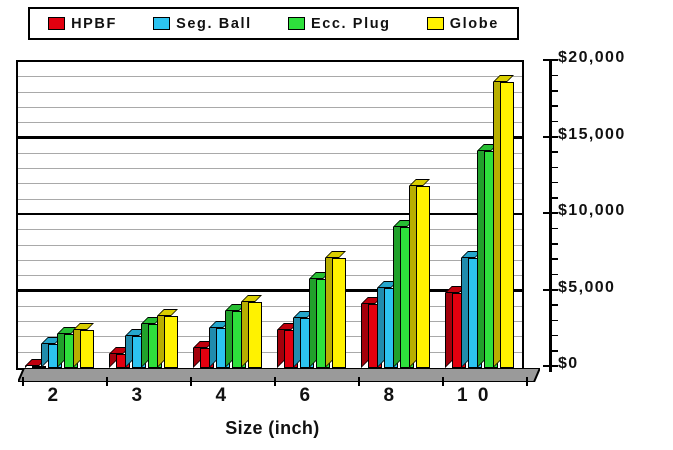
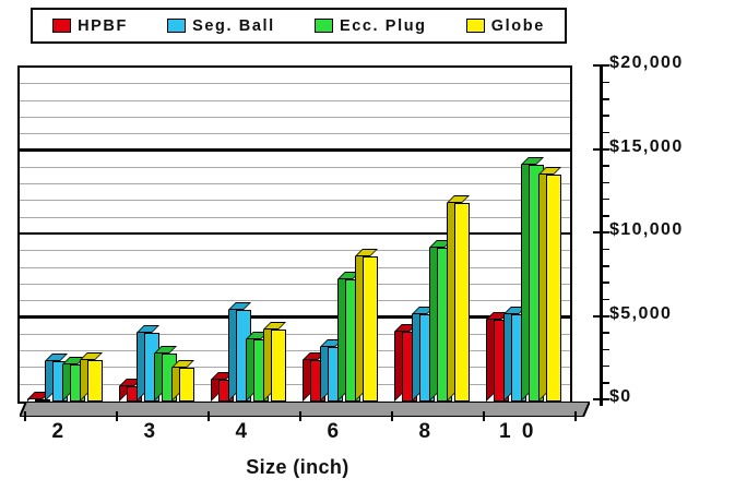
Seg. Ball/2: $1600 -> $2400
Seg. Ball/3: $2100 -> $4100
Globe/3: $3400 -> $2000
Seg. Ball/4: $2600 -> $5500
Ecc. Plug/6: $5800 -> $7300
Globe/6: $7200 -> $8700
Seg. Ball/10: $7200 -> $5200
Globe/10: $18700 -> $13600
